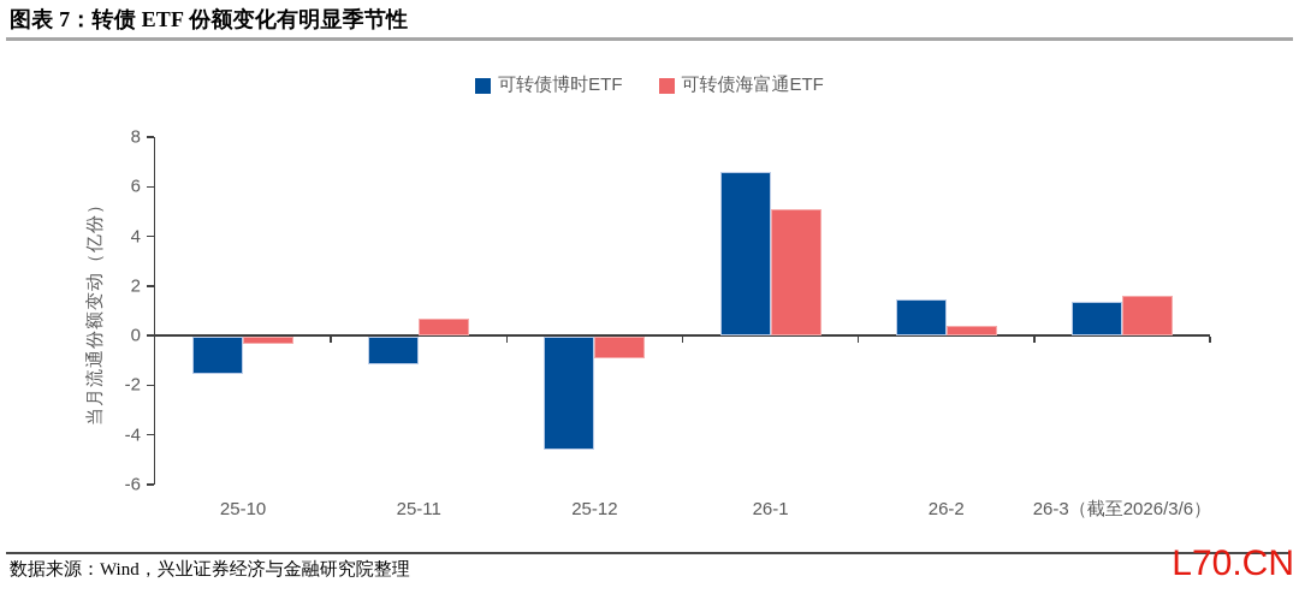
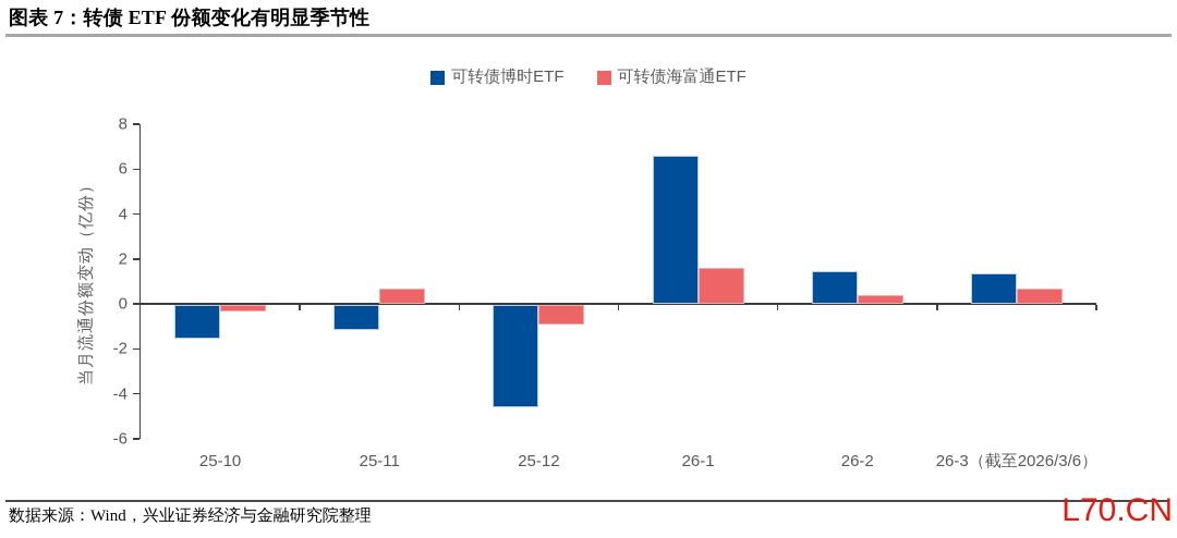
可转债海富通ETF/26-1: 5.1 -> 1.6
可转债海富通ETF/26-3（截至2026/3/6）: 1.6 -> 0.7
